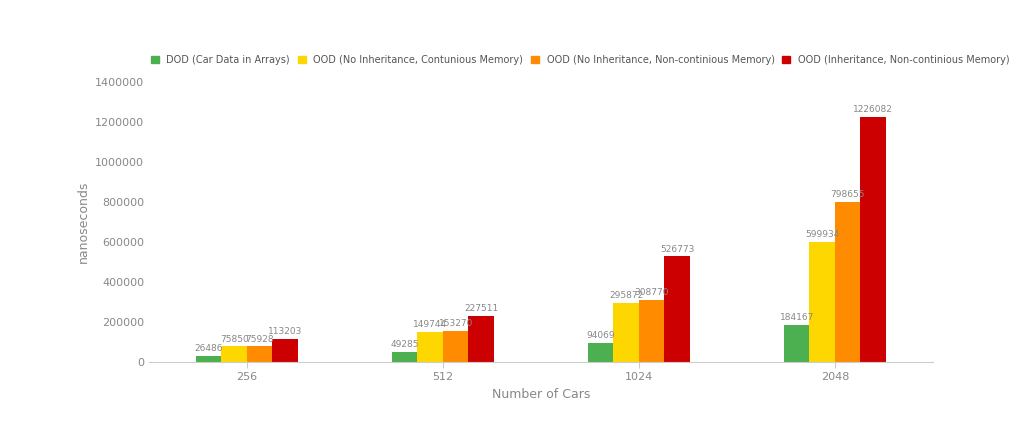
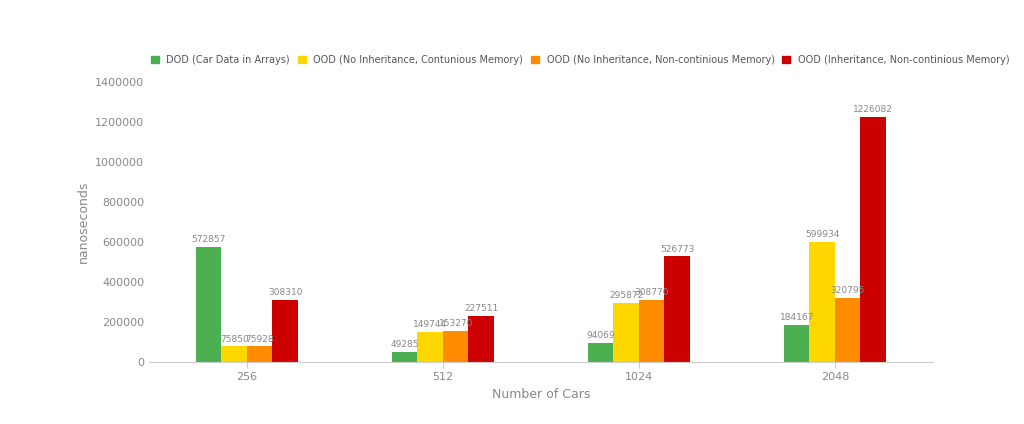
DOD (Car Data in Arrays)/256: 26486 -> 572857
OOD (Inheritance, Non-continious Memory)/256: 113203 -> 308310
OOD (No Inheritance, Non-continious Memory)/2048: 798655 -> 320795
